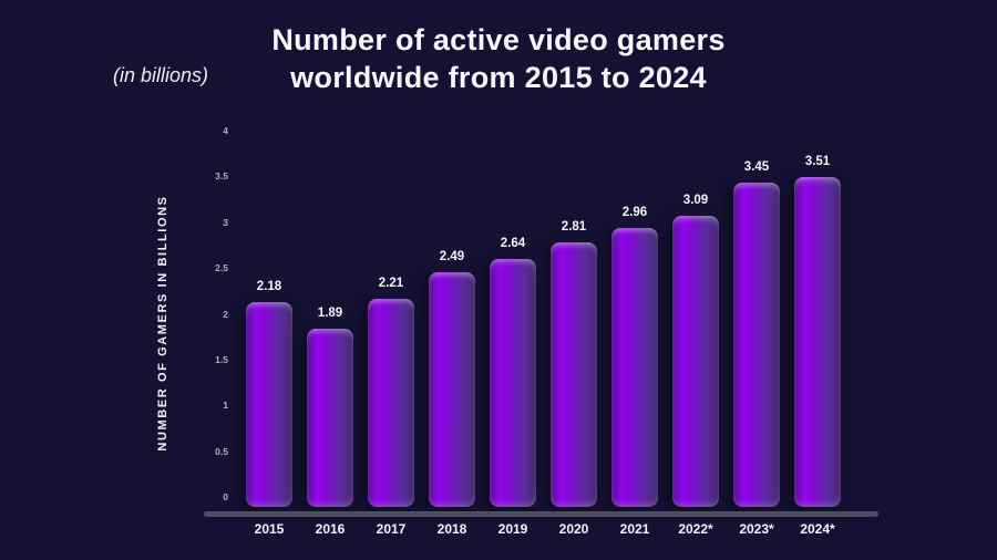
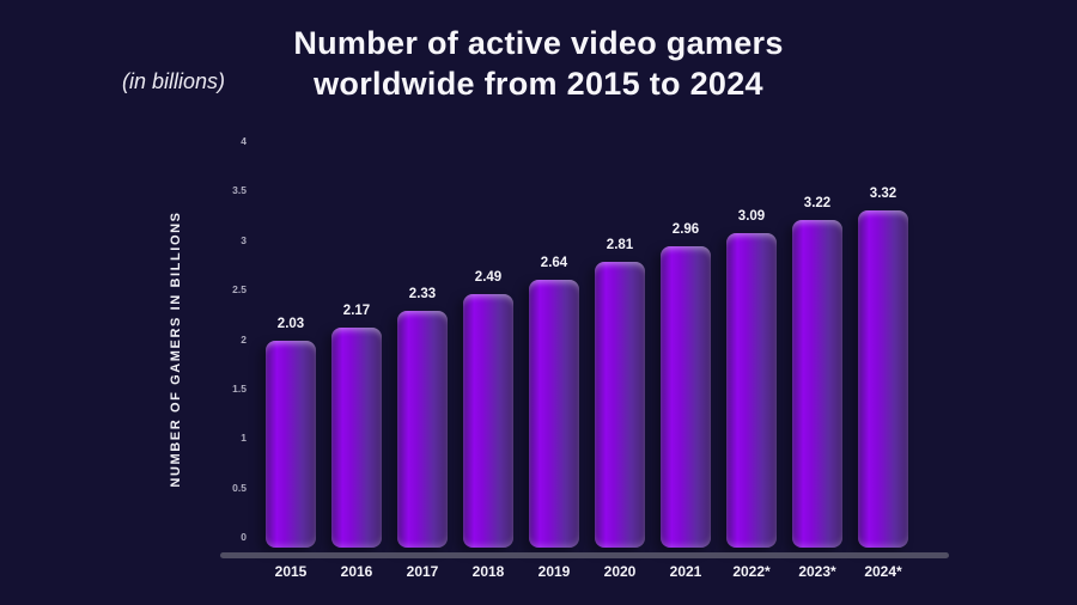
2015: 2.18 -> 2.03
2016: 1.89 -> 2.17
2017: 2.21 -> 2.33
2023*: 3.45 -> 3.22
2024*: 3.51 -> 3.32
